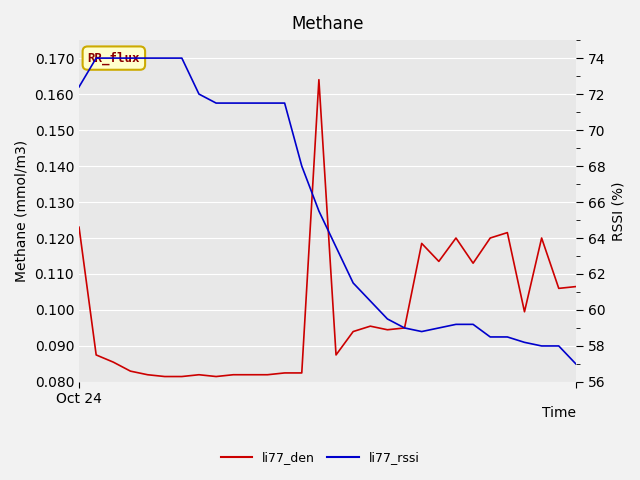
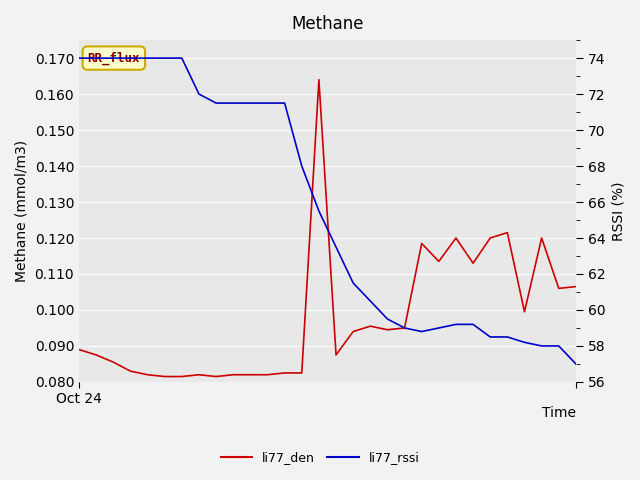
li77_den/Oct 24: 0.1230 -> 0.0890
li77_rssi/Oct 24: 72.4 -> 74.0
